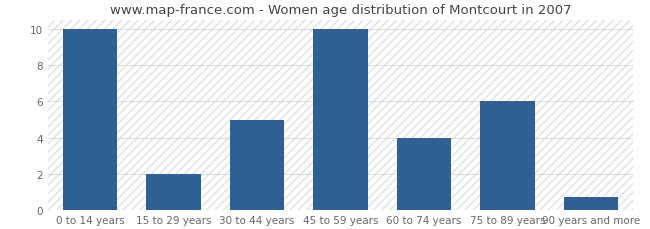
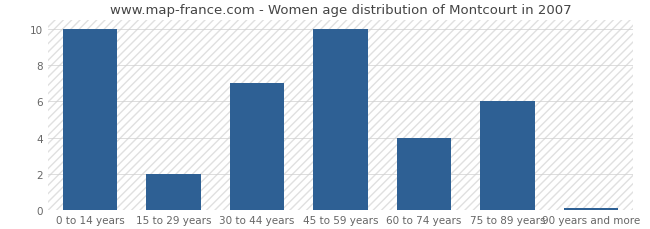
30 to 44 years: 5.0 -> 7.0
90 years and more: 0.7 -> 0.1
